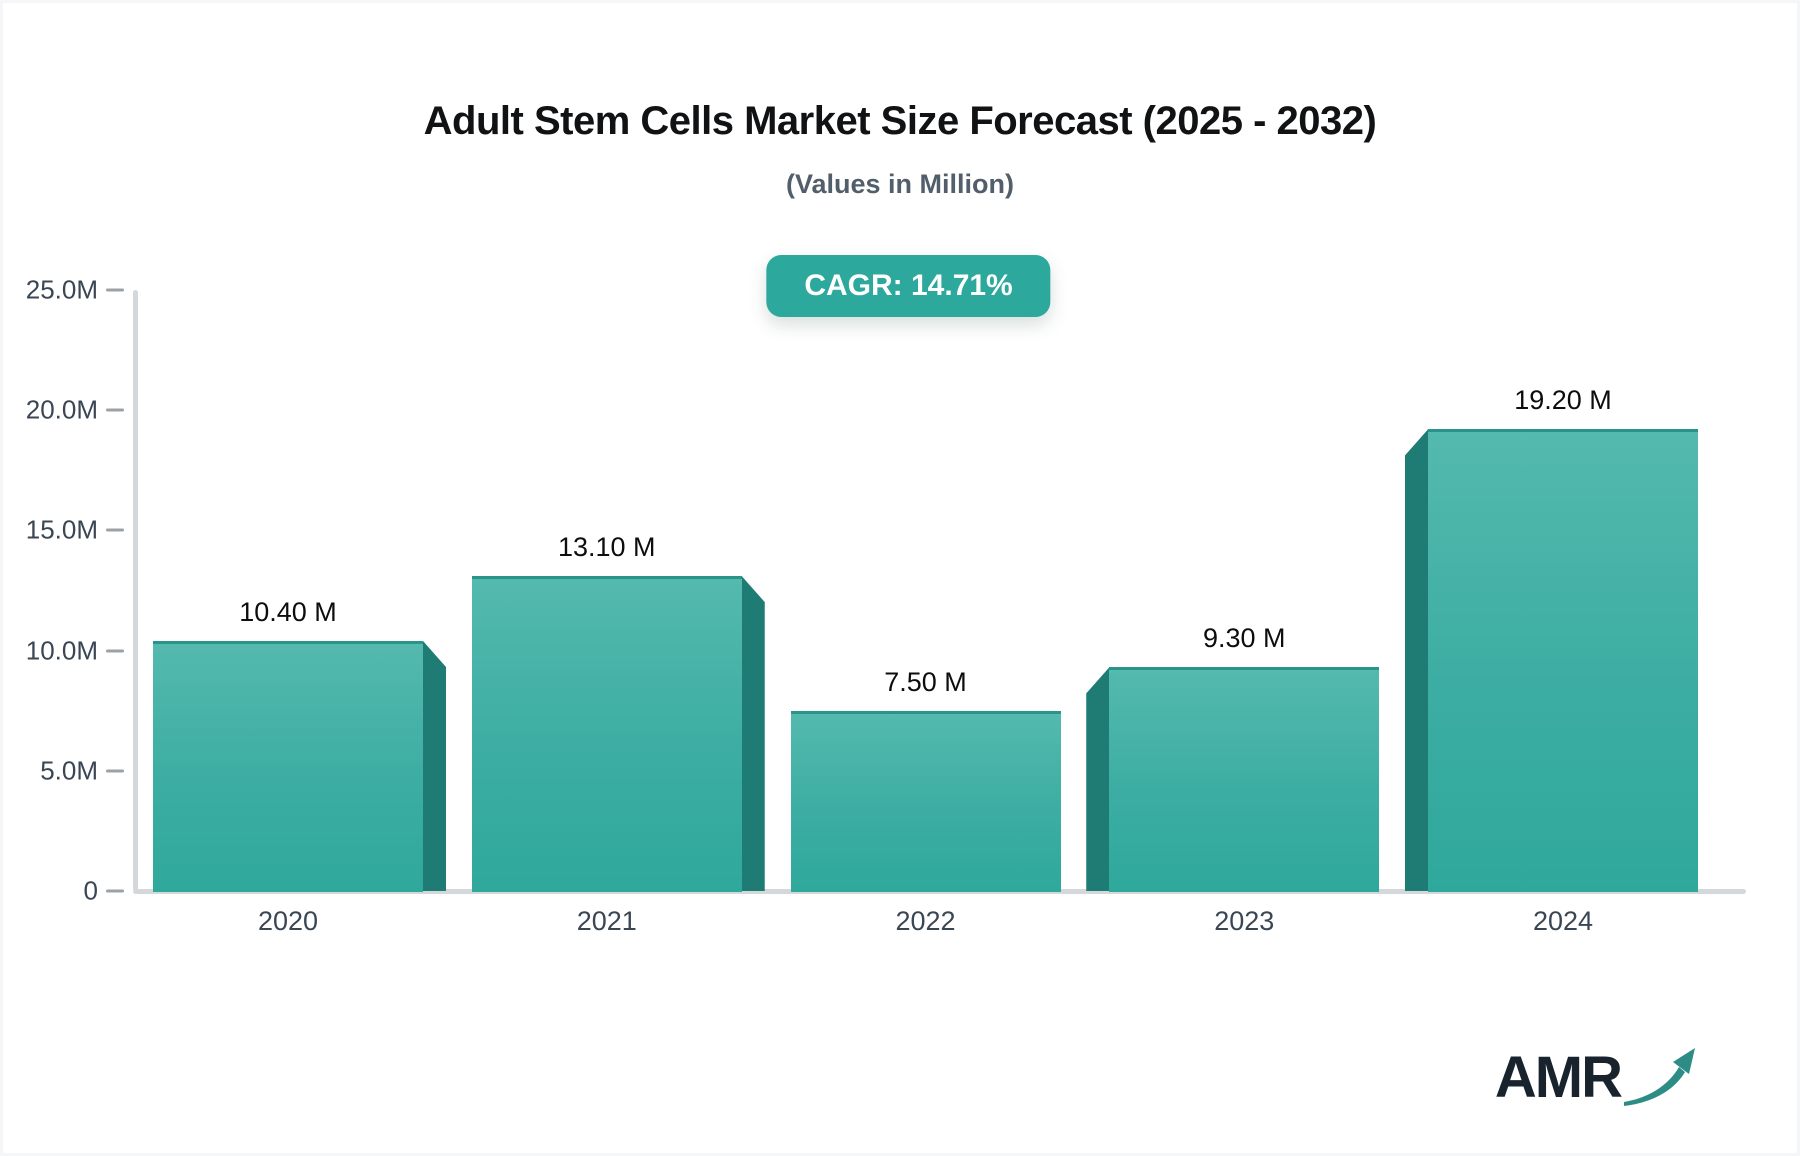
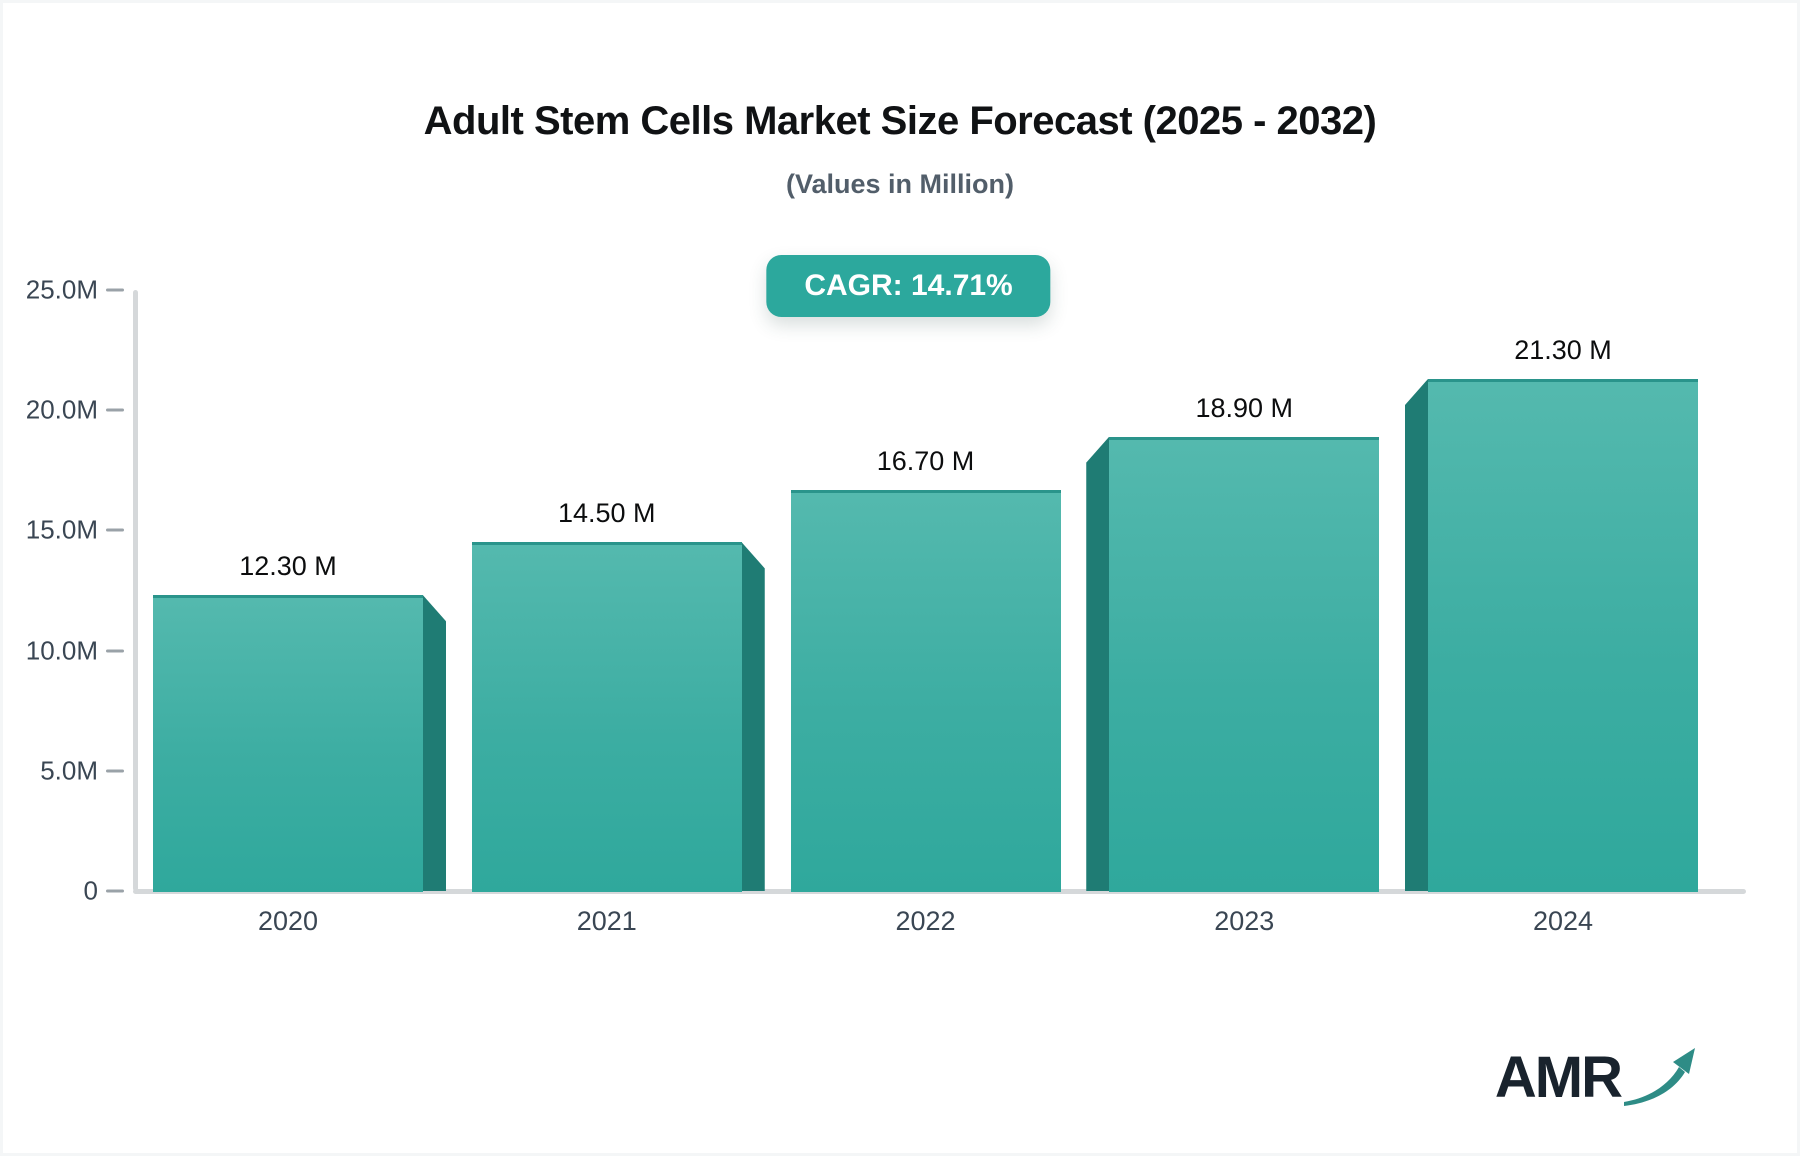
2020: 10.40 -> 12.30
2021: 13.10 -> 14.50
2022: 7.50 -> 16.70
2023: 9.30 -> 18.90
2024: 19.20 -> 21.30
